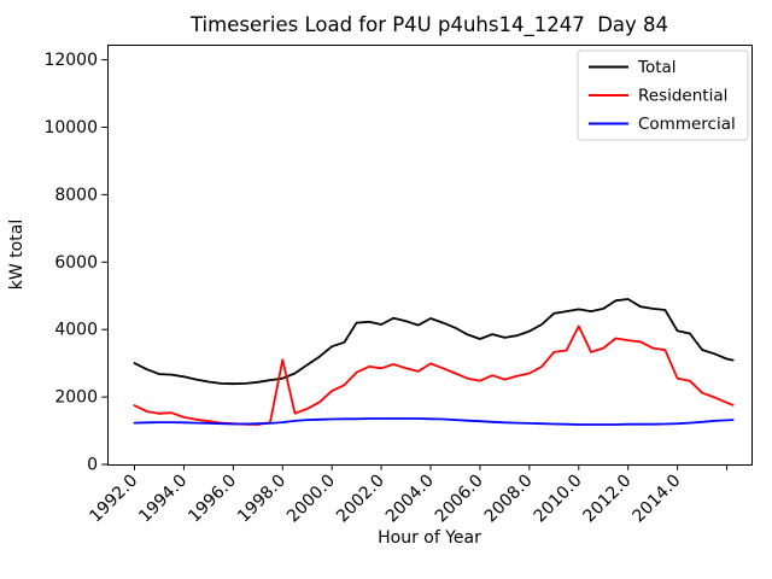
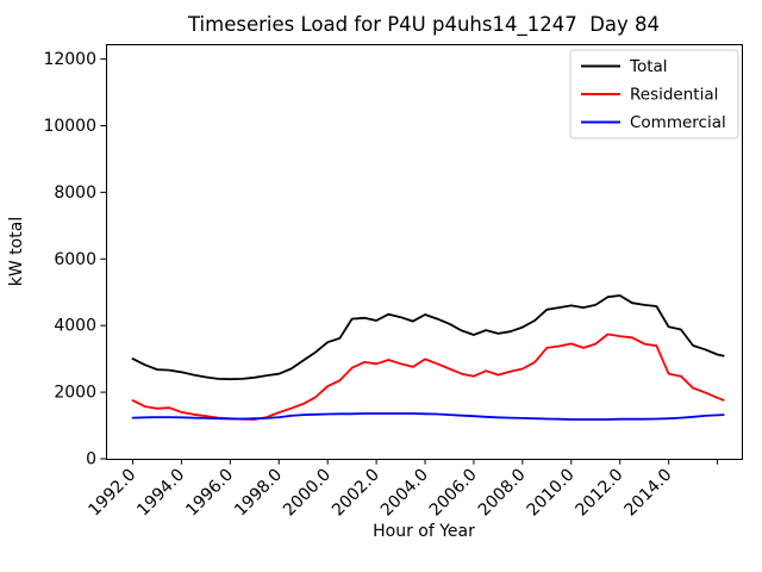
Residential/1998.0: 3100 -> 1400
Residential/2010.0: 4100 -> 3500
